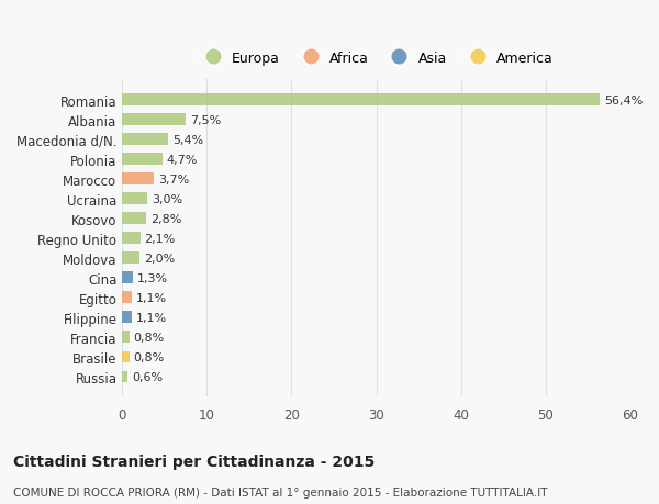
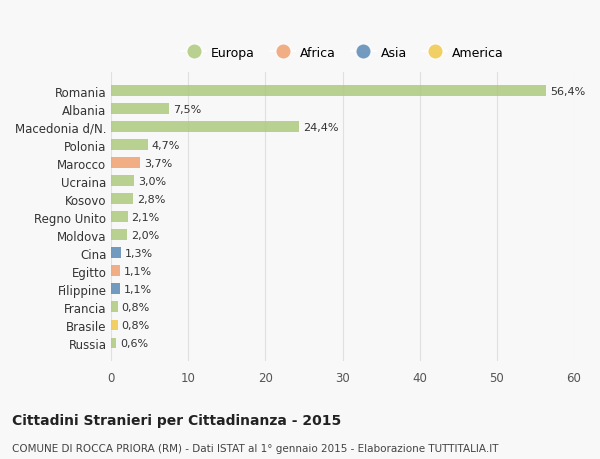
Macedonia d/N.: 5,4% -> 24,4%
